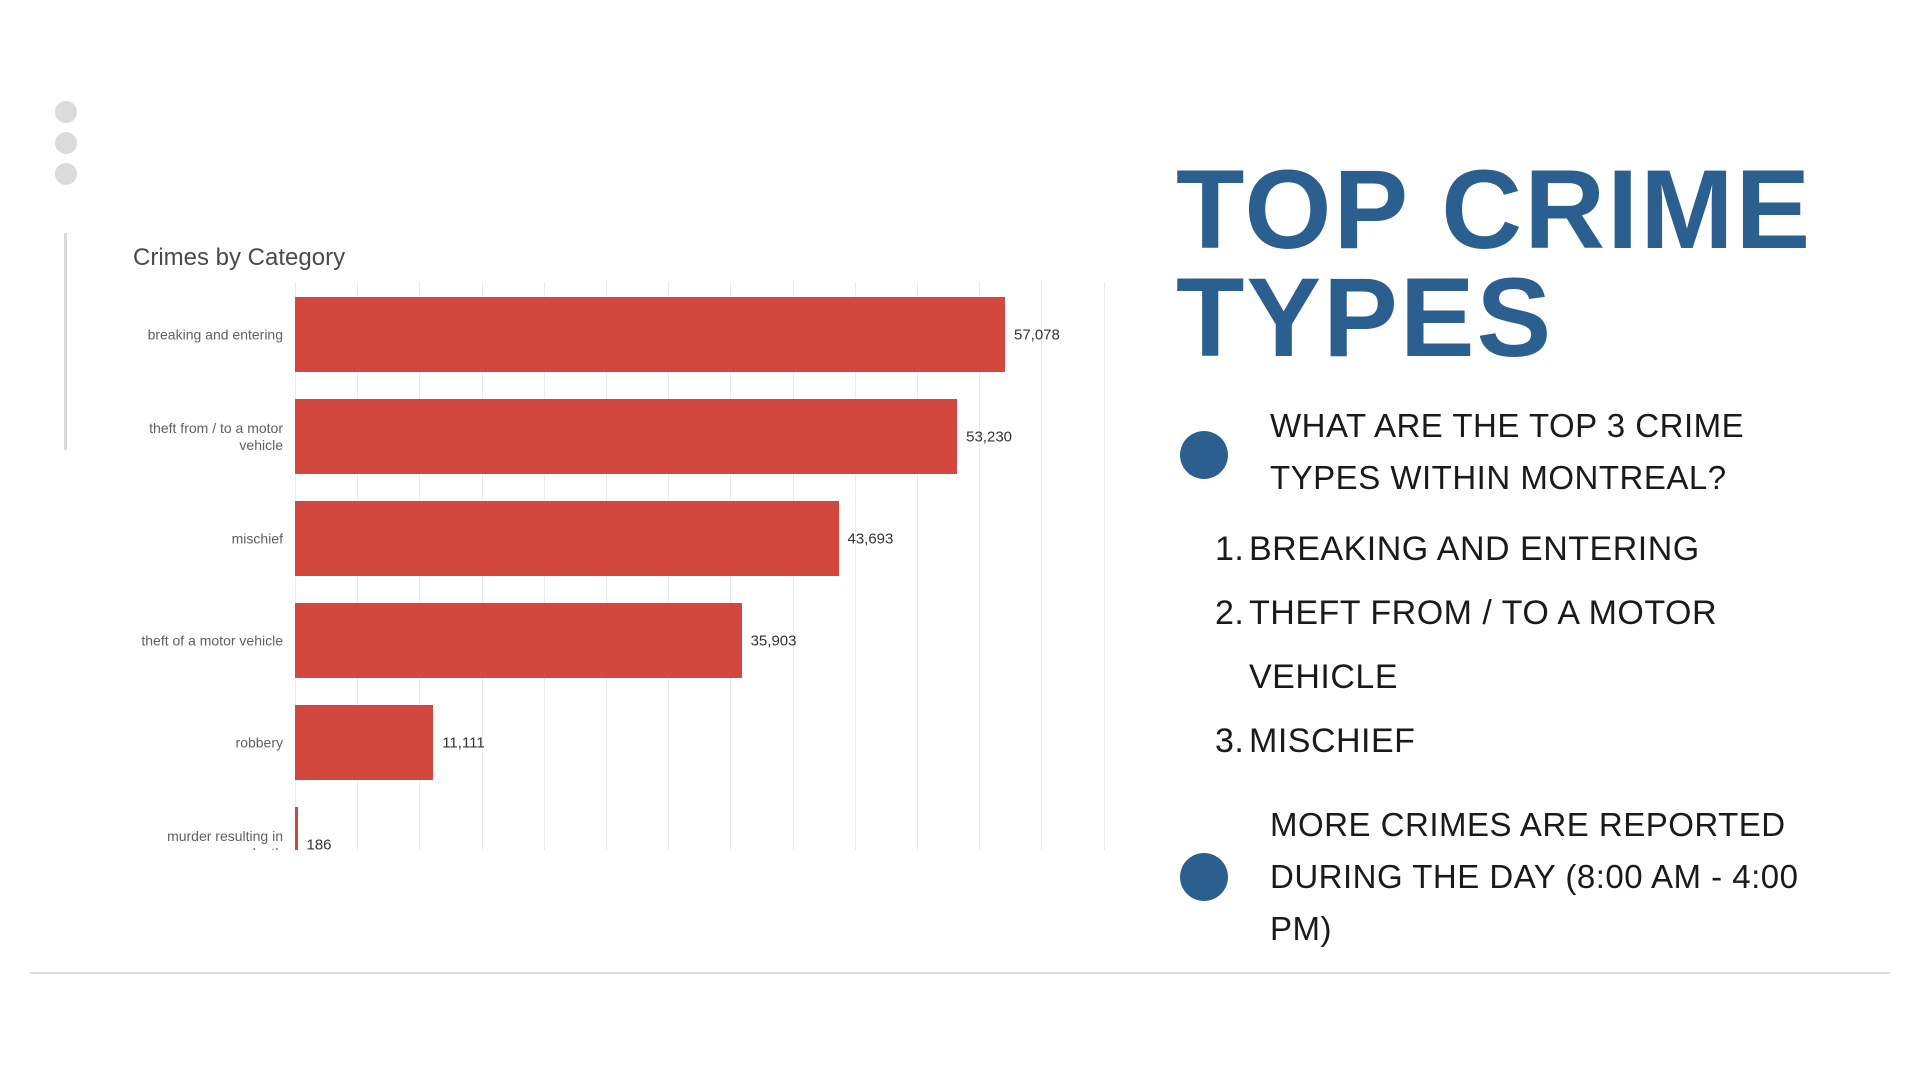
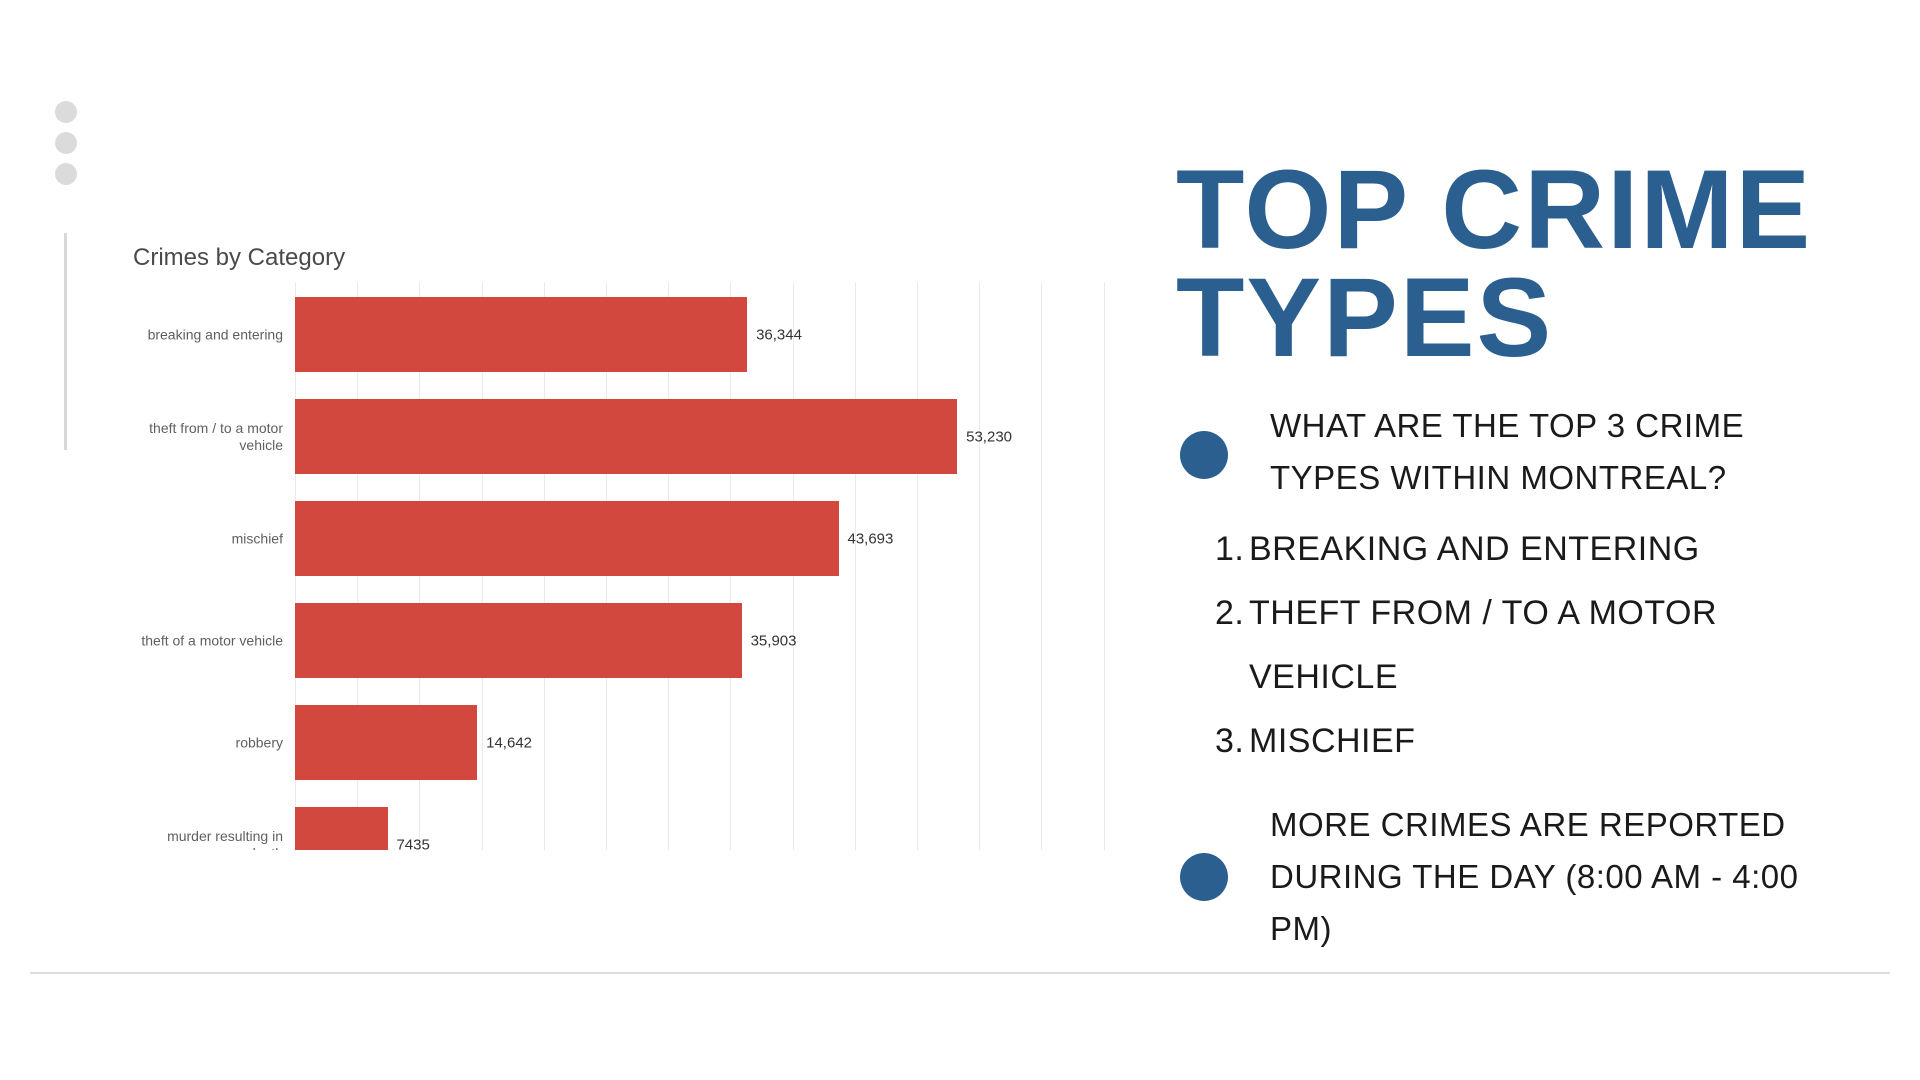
breaking and entering: 57,078 -> 36,344
robbery: 11,111 -> 14,642
murder resulting in death: 186 -> 7435
